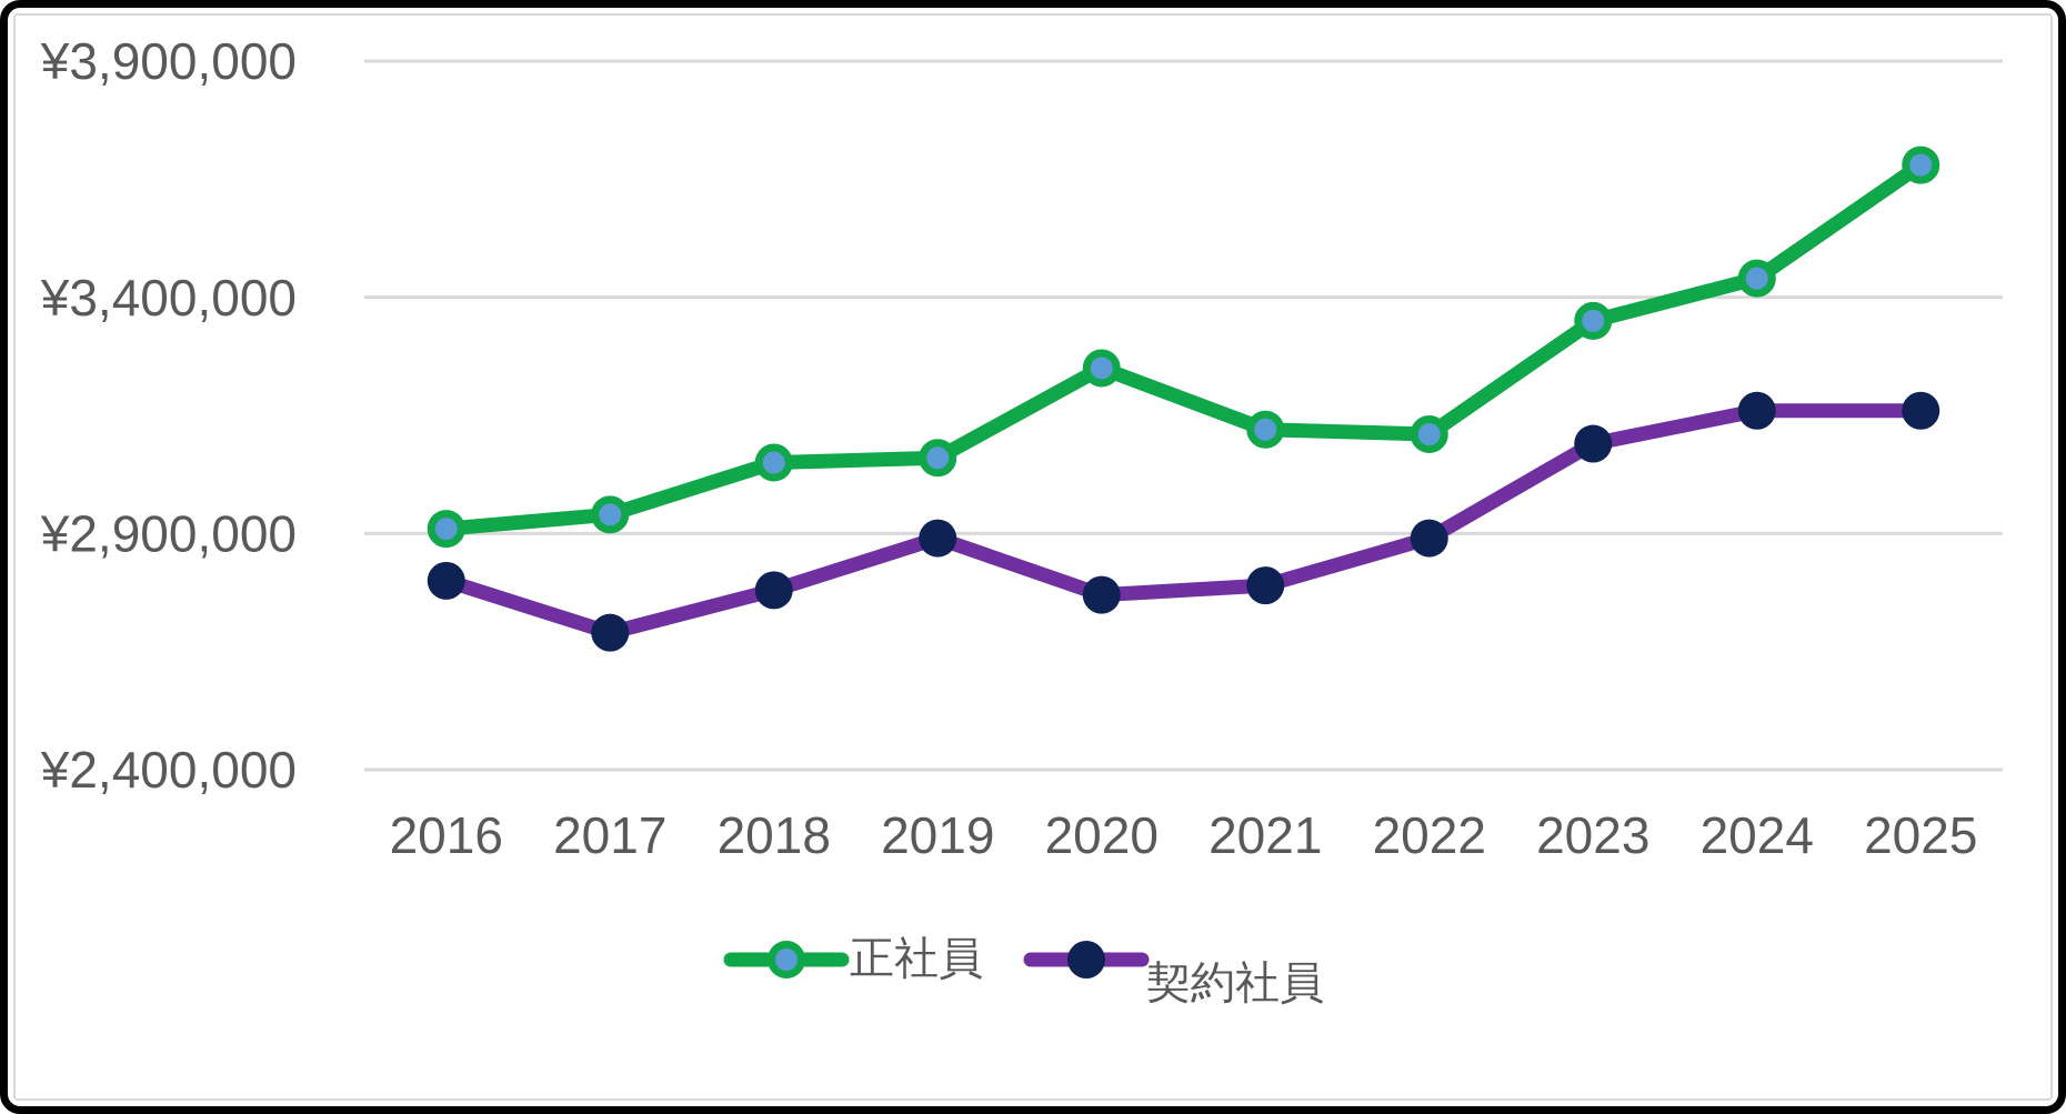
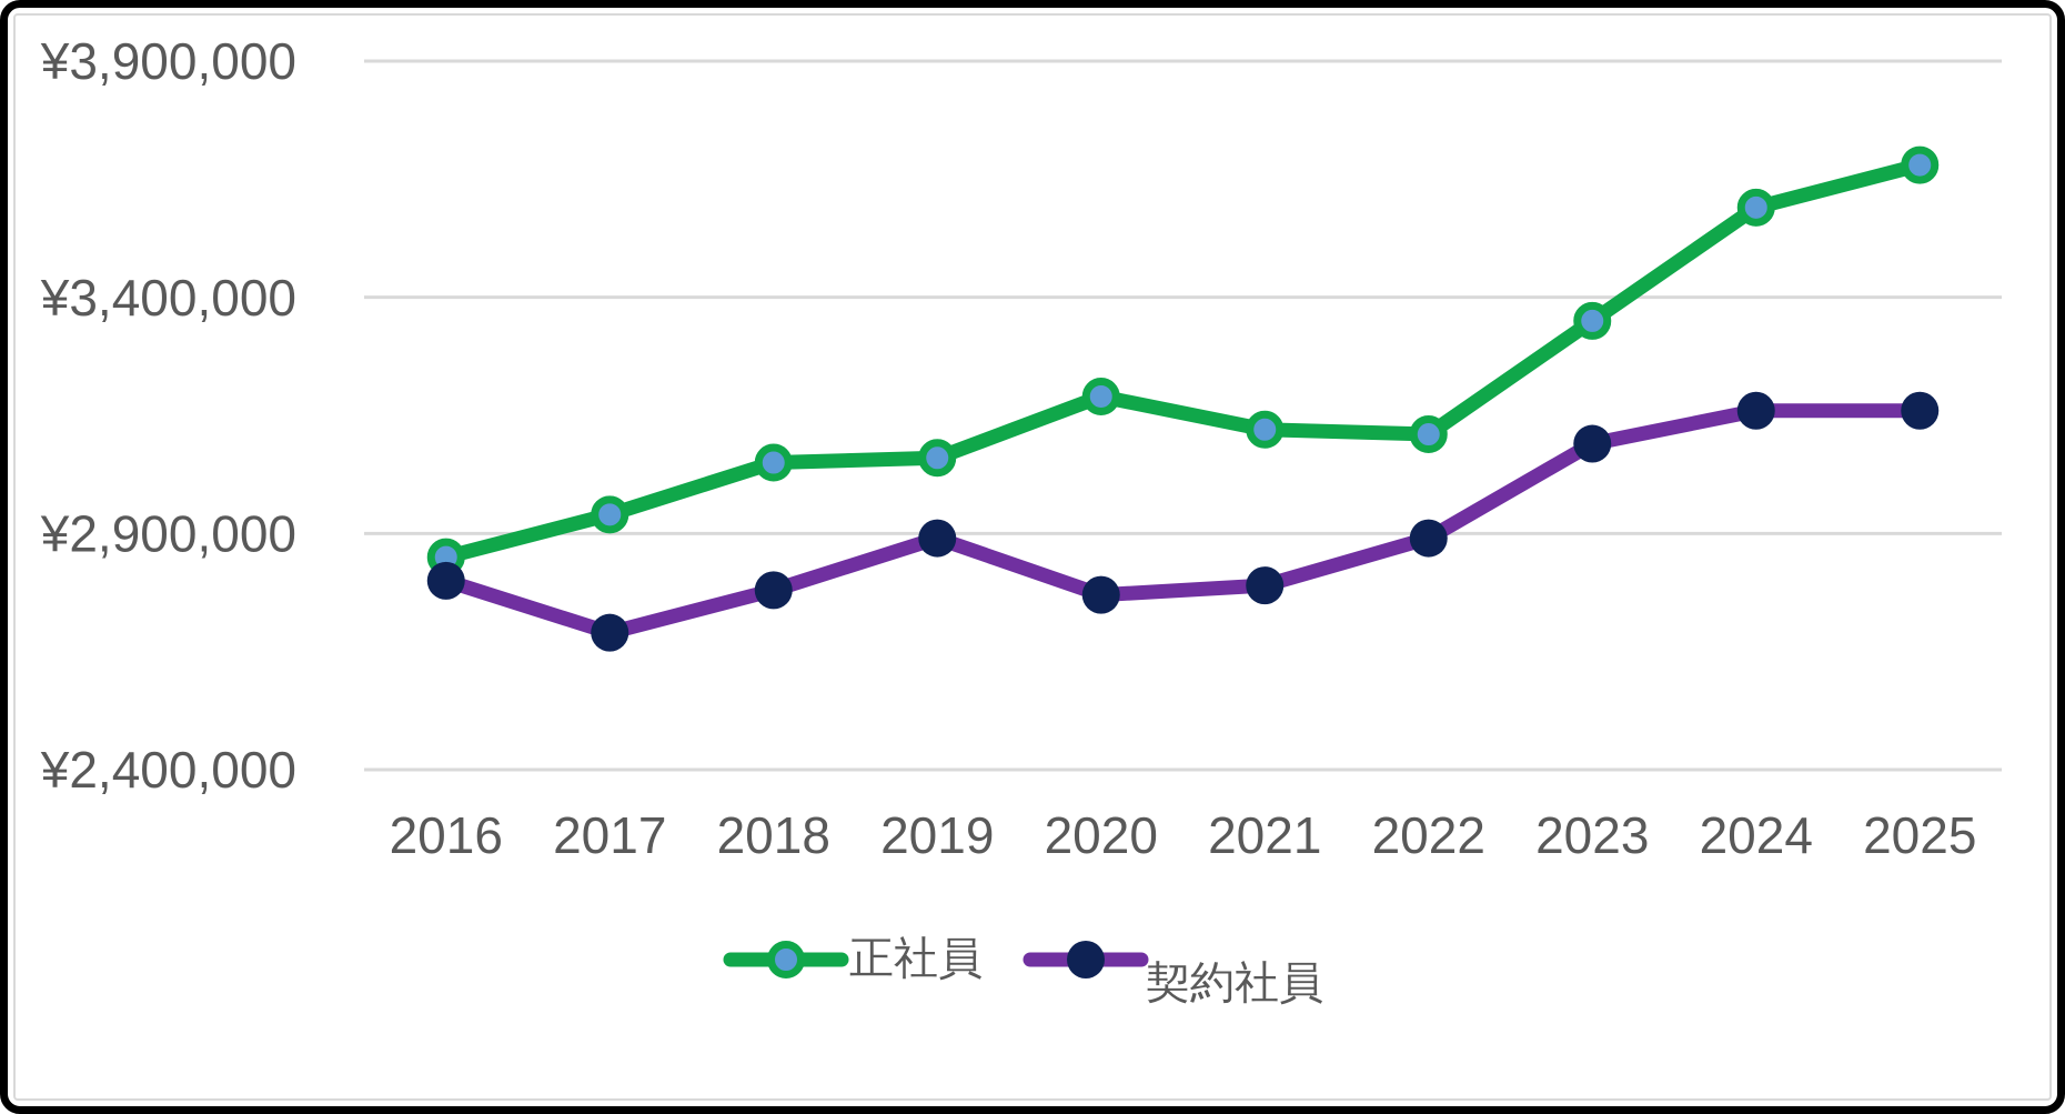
正社員/2016: ¥2910000 -> ¥2850000
正社員/2020: ¥3250000 -> ¥3190000
正社員/2024: ¥3440000 -> ¥3590000
